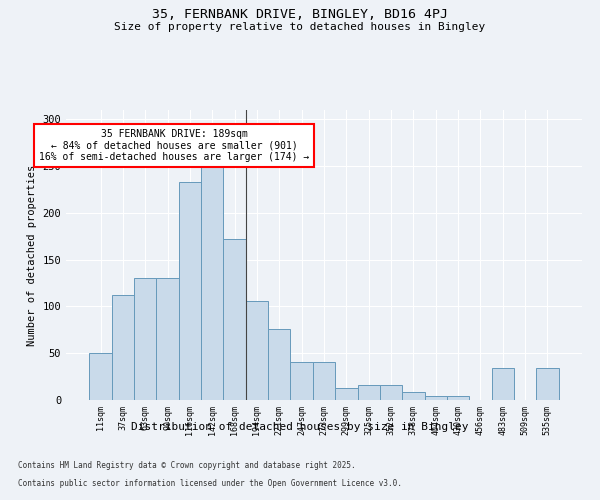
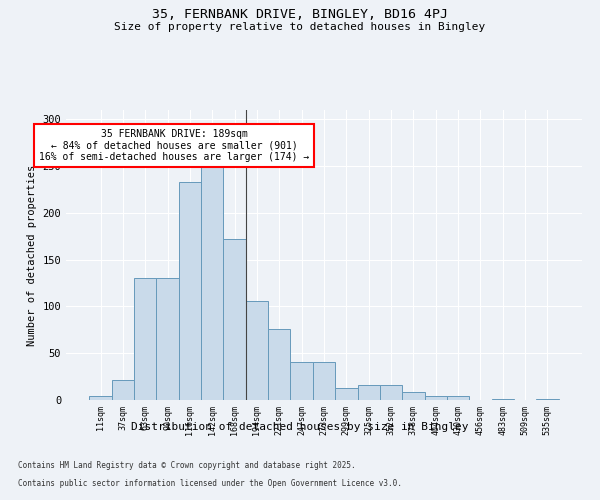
11sqm: 50 -> 4
37sqm: 112 -> 21
483sqm: 34 -> 1
535sqm: 34 -> 1
